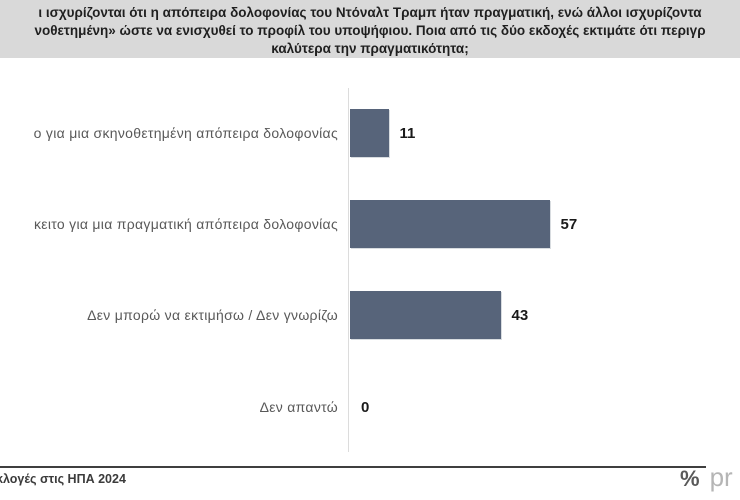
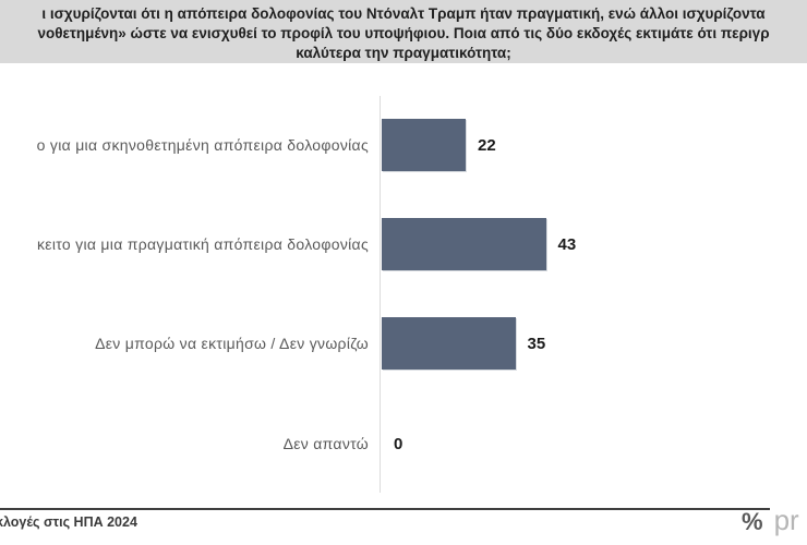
ο για μια σκηνοθετημένη απόπειρα δολοφονίας: 11 -> 22
κειτο για μια πραγματική απόπειρα δολοφονίας: 57 -> 43
Δεν μπορώ να εκτιμήσω / Δεν γνωρίζω: 43 -> 35
